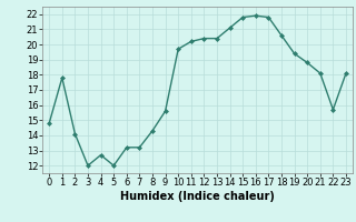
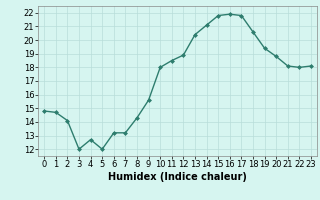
1: 17.8 -> 14.7
10: 19.7 -> 18.0
11: 20.2 -> 18.5
12: 20.4 -> 18.9
22: 15.7 -> 18.0
